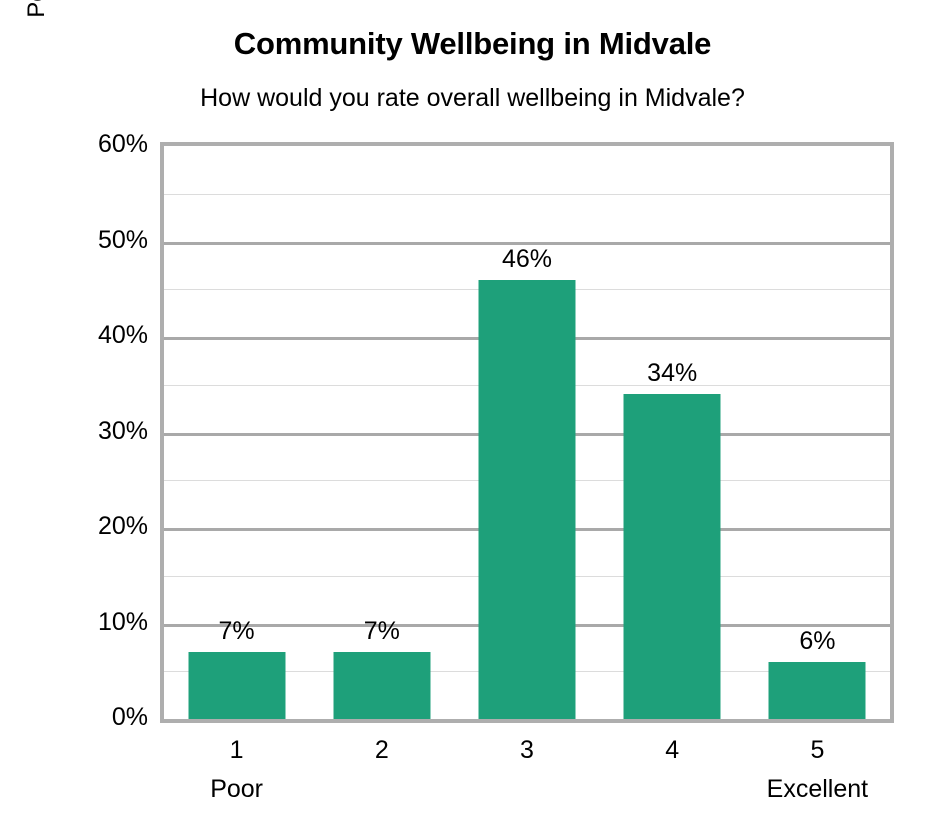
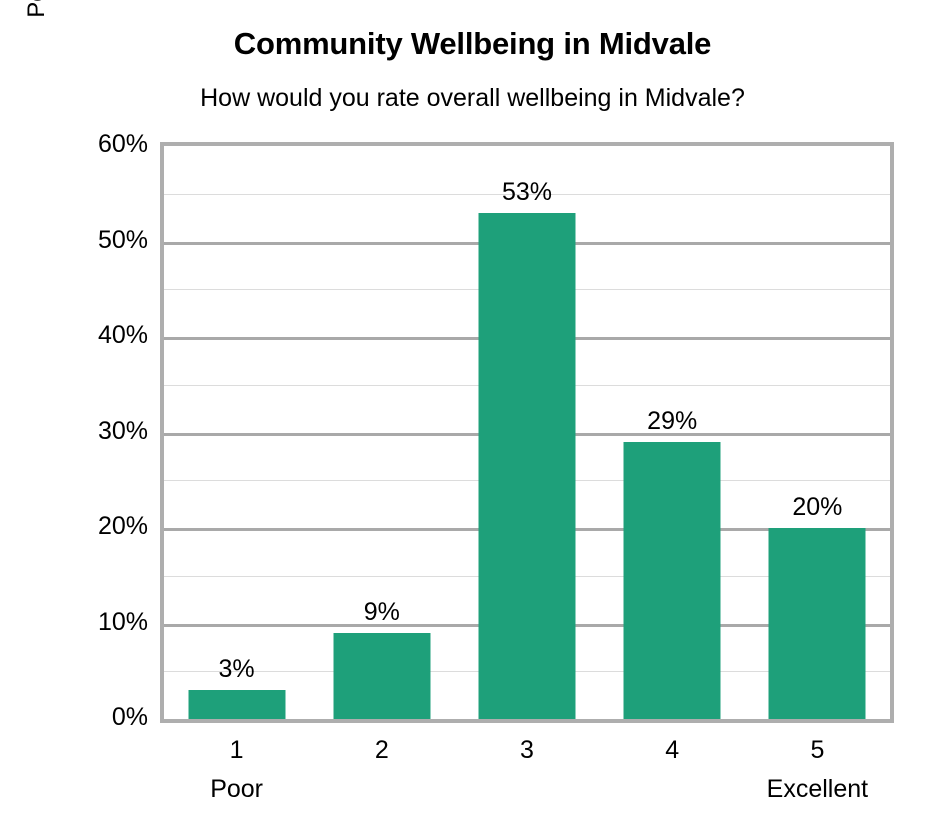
1: 7% -> 3%
2: 7% -> 9%
3: 46% -> 53%
4: 34% -> 29%
5: 6% -> 20%
